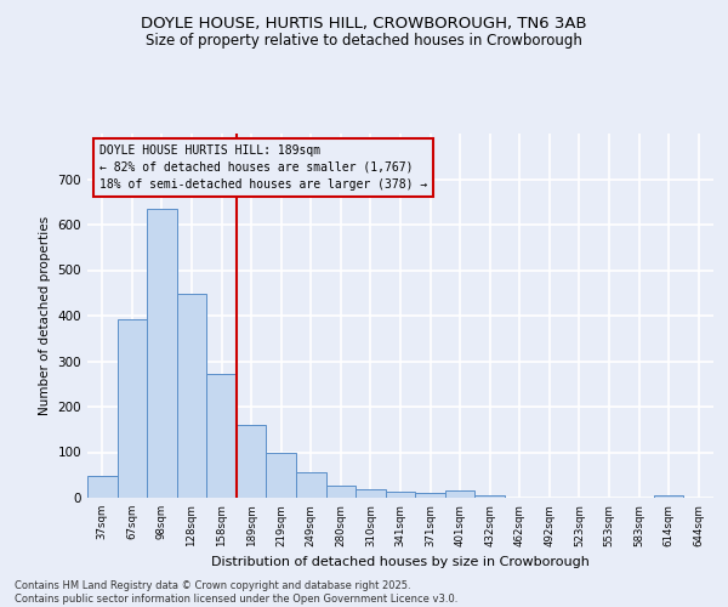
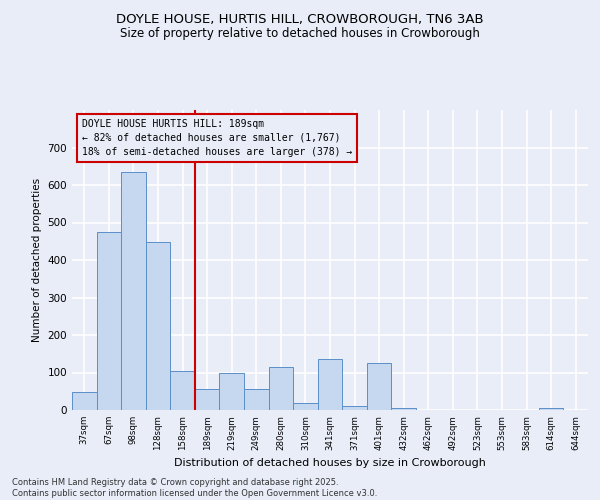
67sqm: 393 -> 475
158sqm: 271 -> 105
189sqm: 160 -> 55
280sqm: 28 -> 115
341sqm: 13 -> 135
401sqm: 15 -> 125
